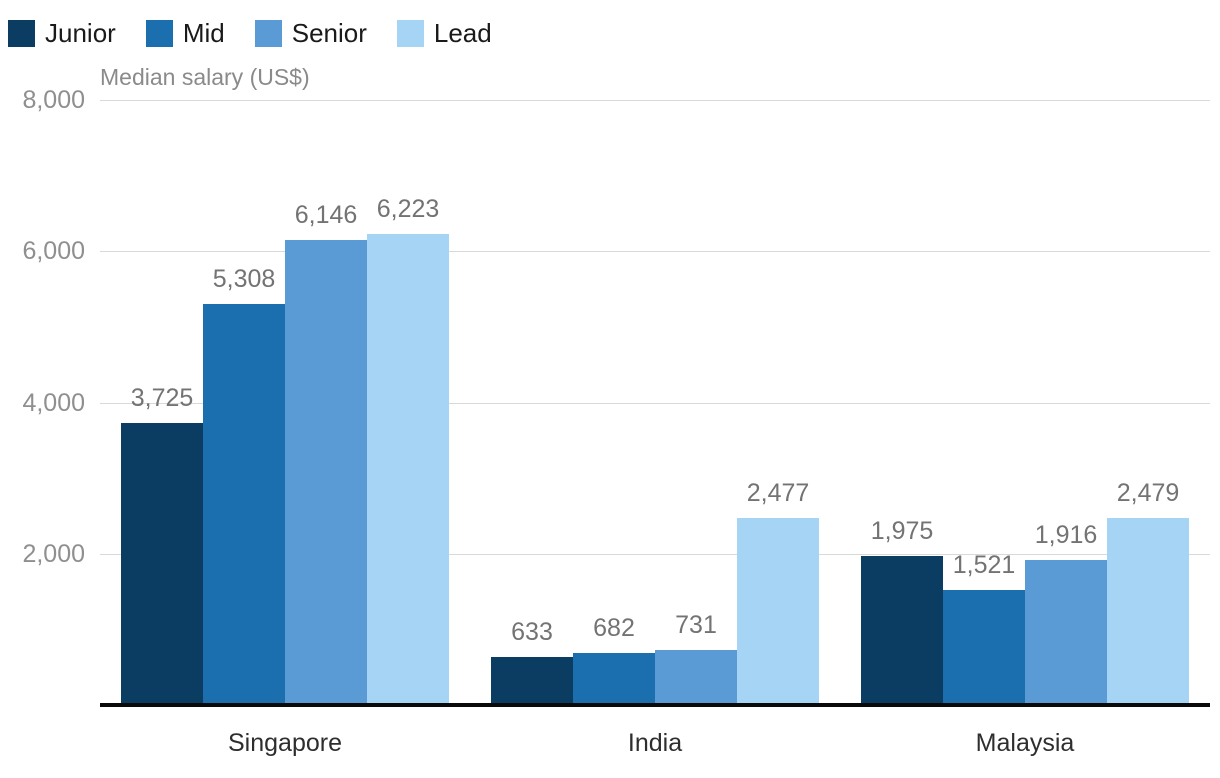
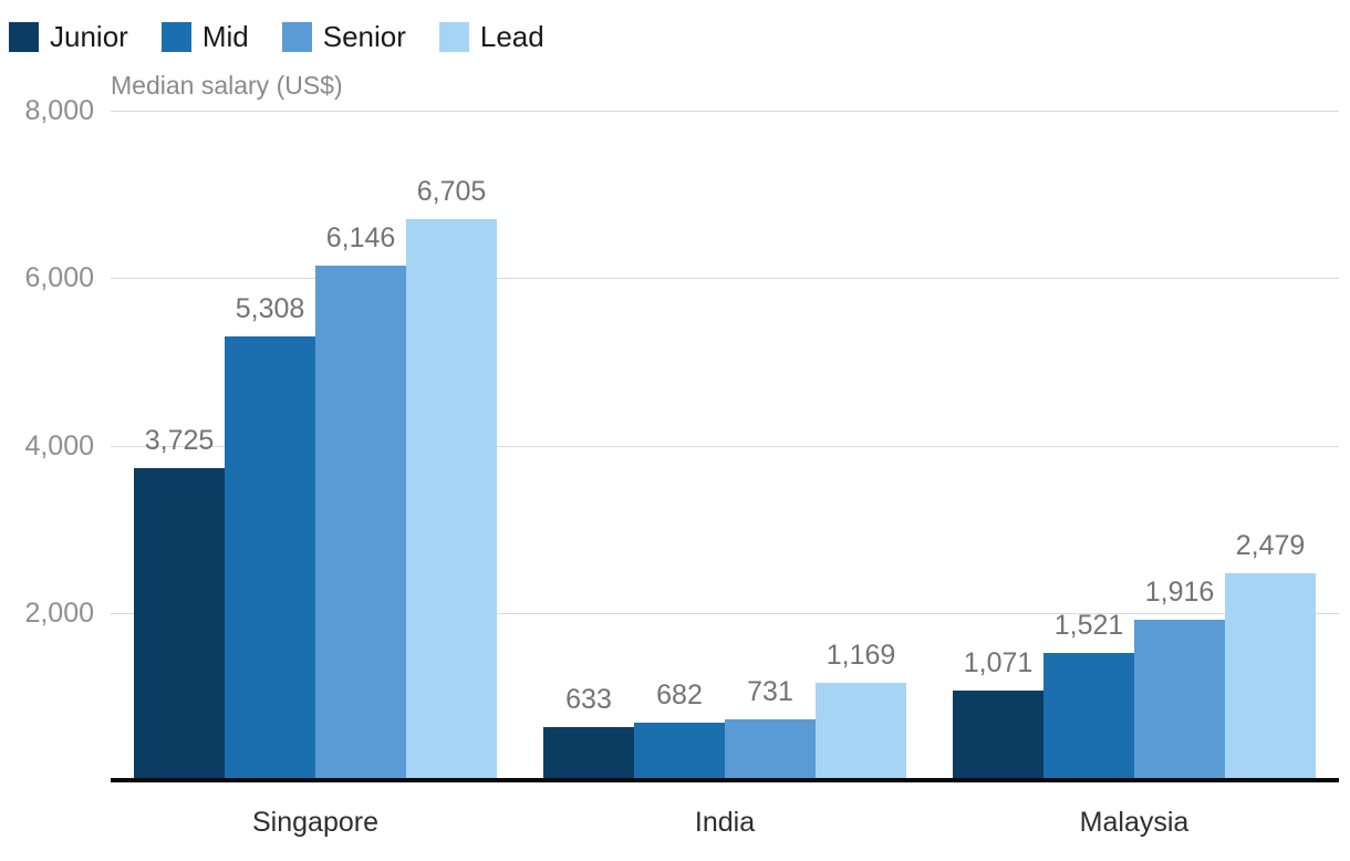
Lead/Singapore: 6,223 -> 6,705
Lead/India: 2,477 -> 1,169
Junior/Malaysia: 1,975 -> 1,071
